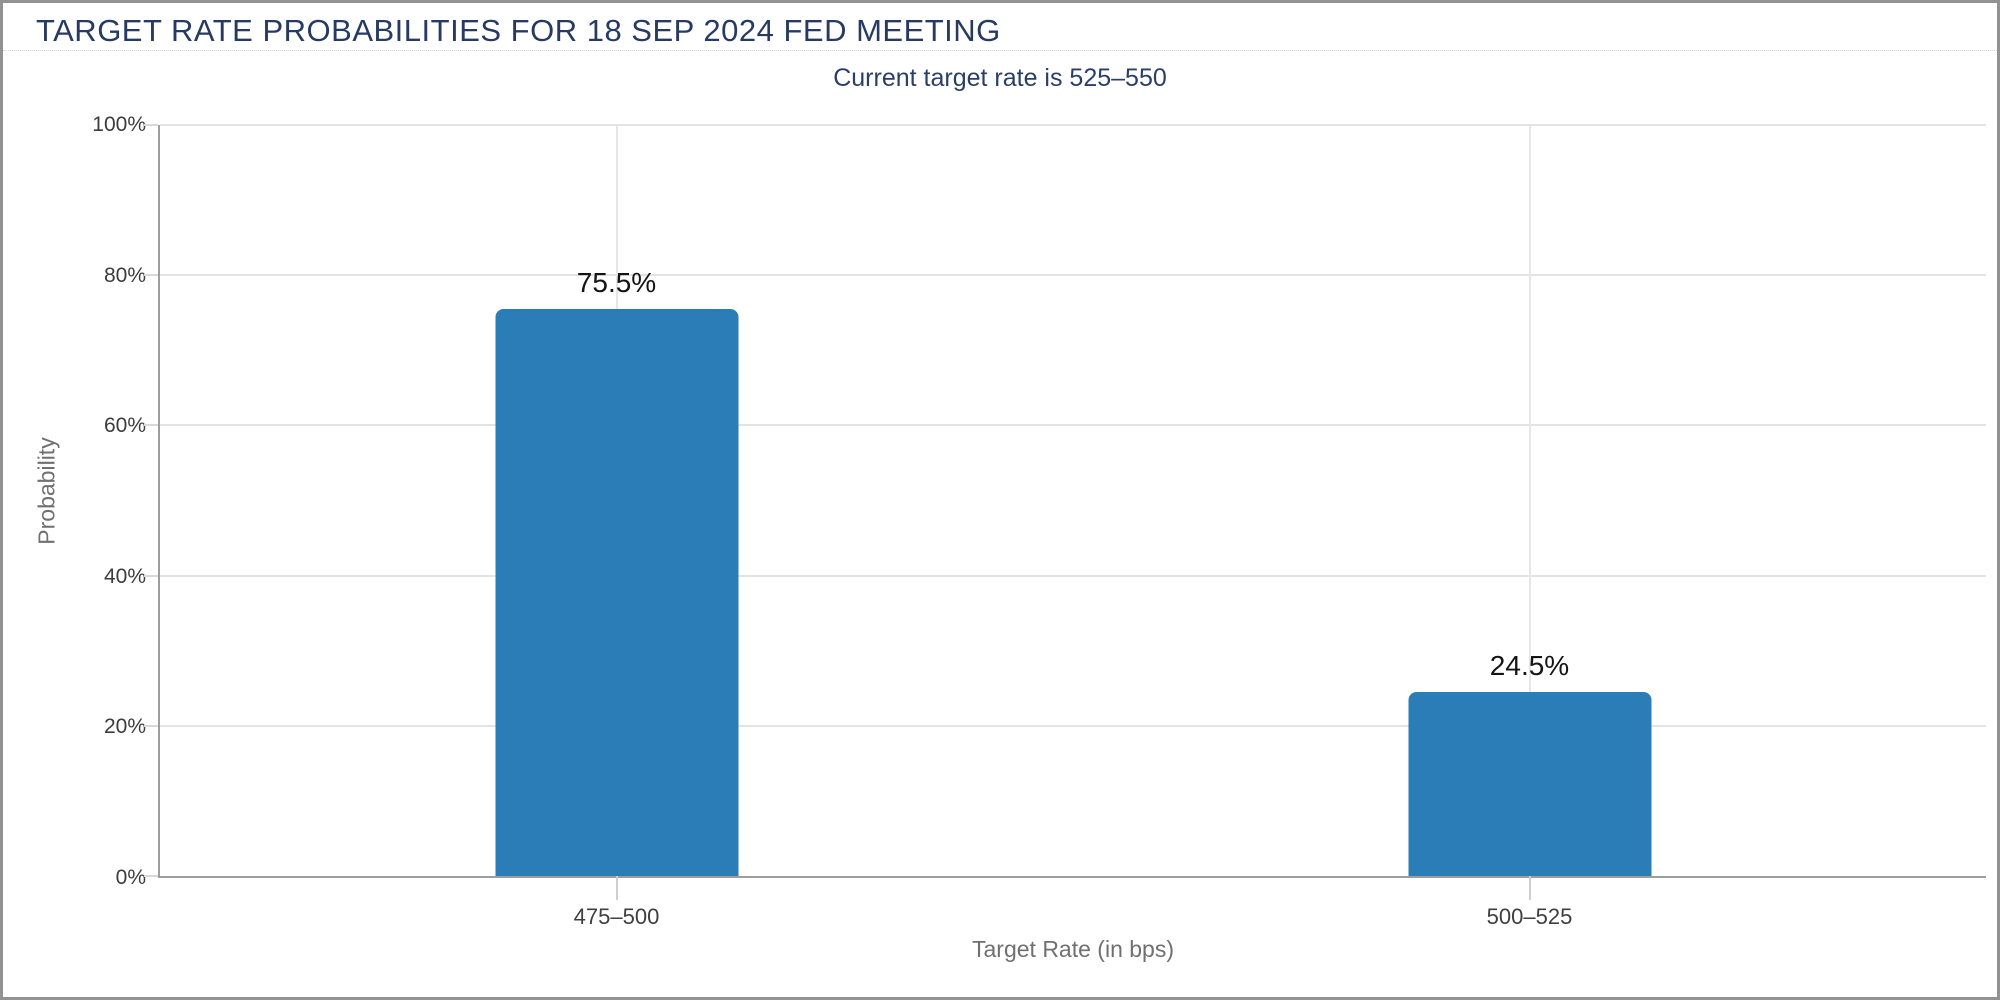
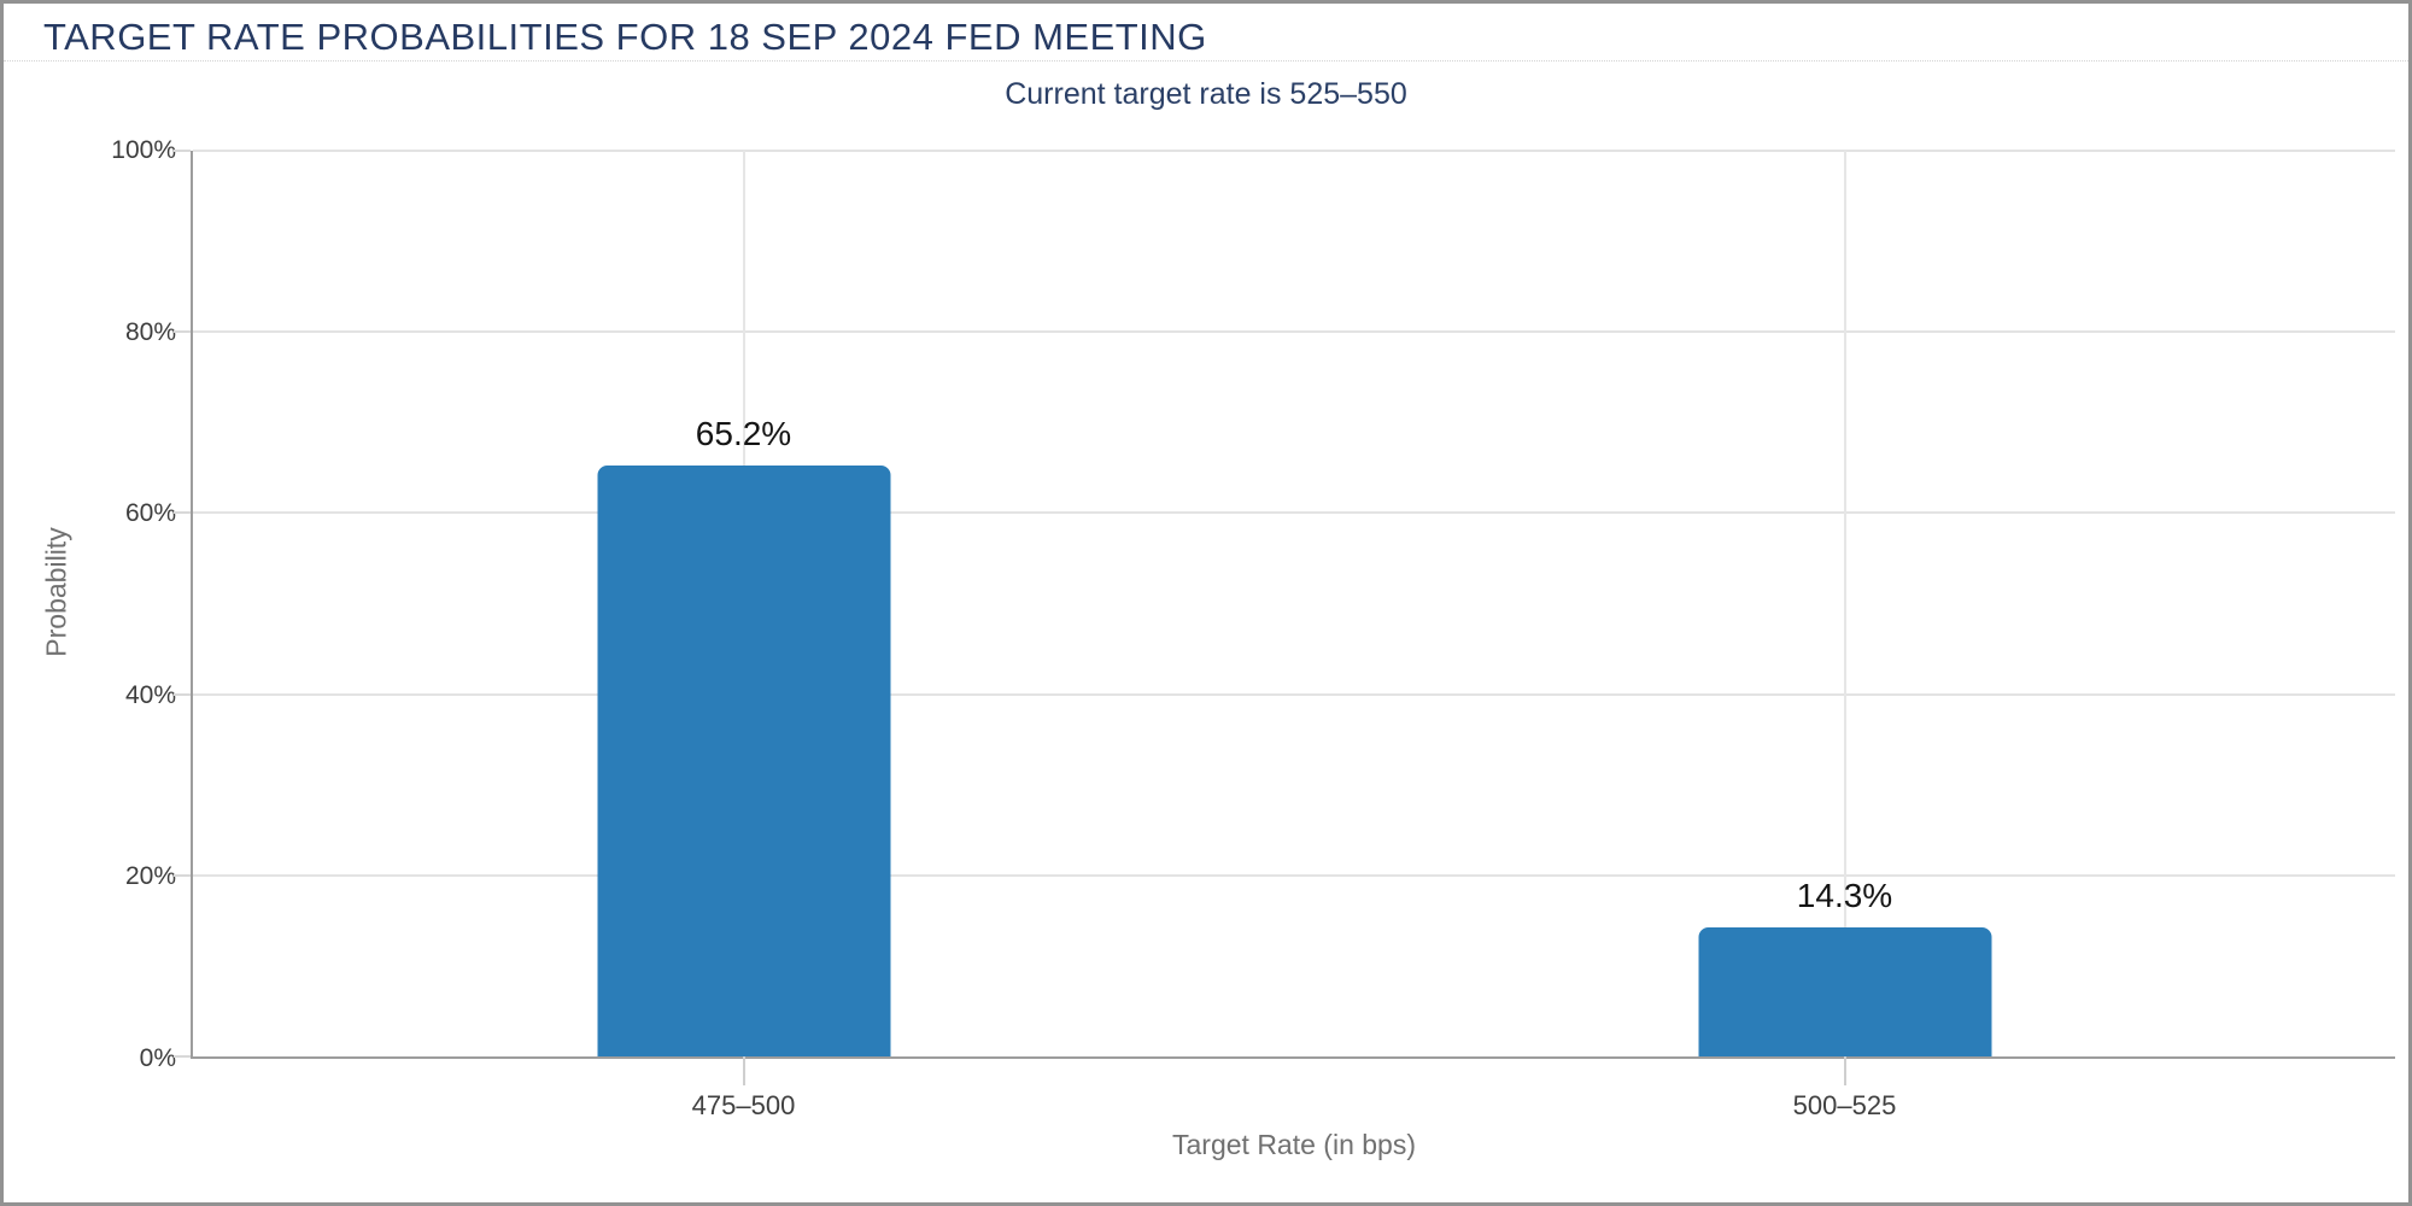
475–500: 75.5% -> 65.2%
500–525: 24.5% -> 14.3%
